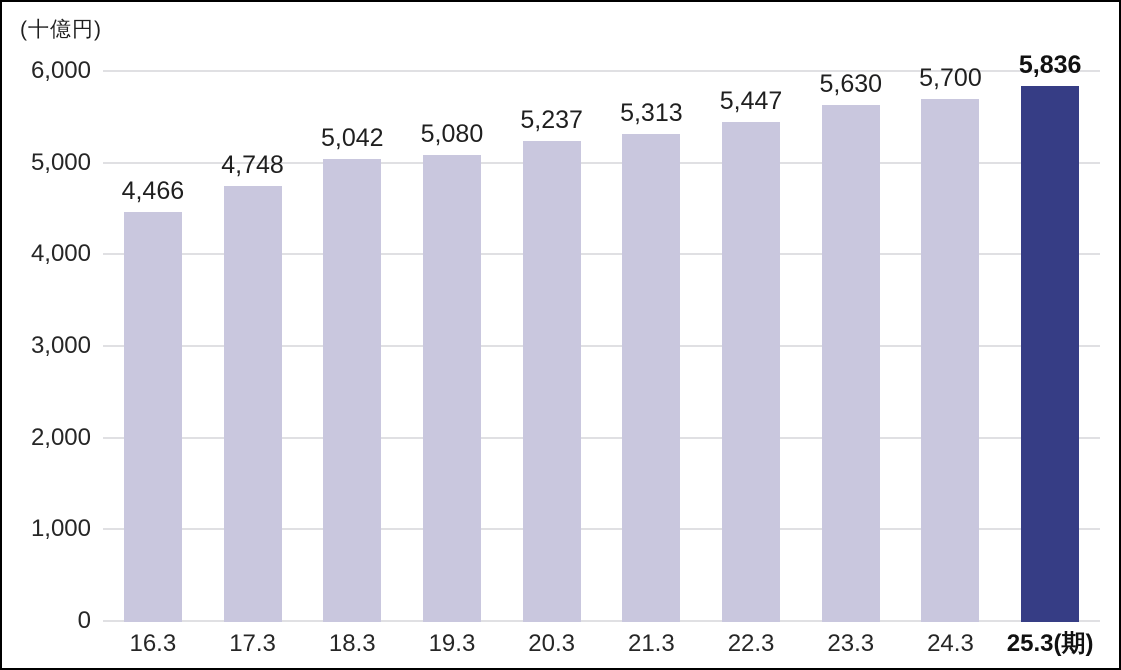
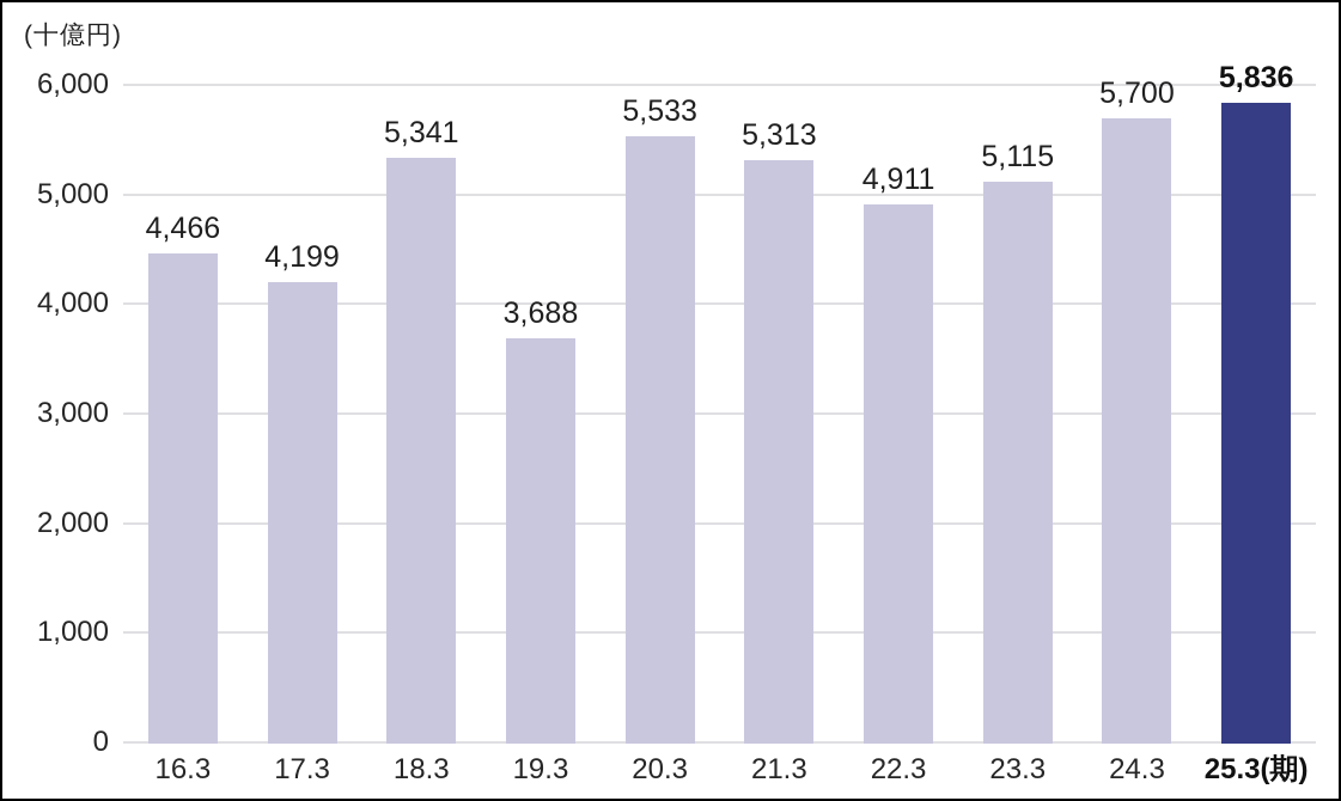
17.3: 4,748 -> 4,199
18.3: 5,042 -> 5,341
19.3: 5,080 -> 3,688
20.3: 5,237 -> 5,533
22.3: 5,447 -> 4,911
23.3: 5,630 -> 5,115
